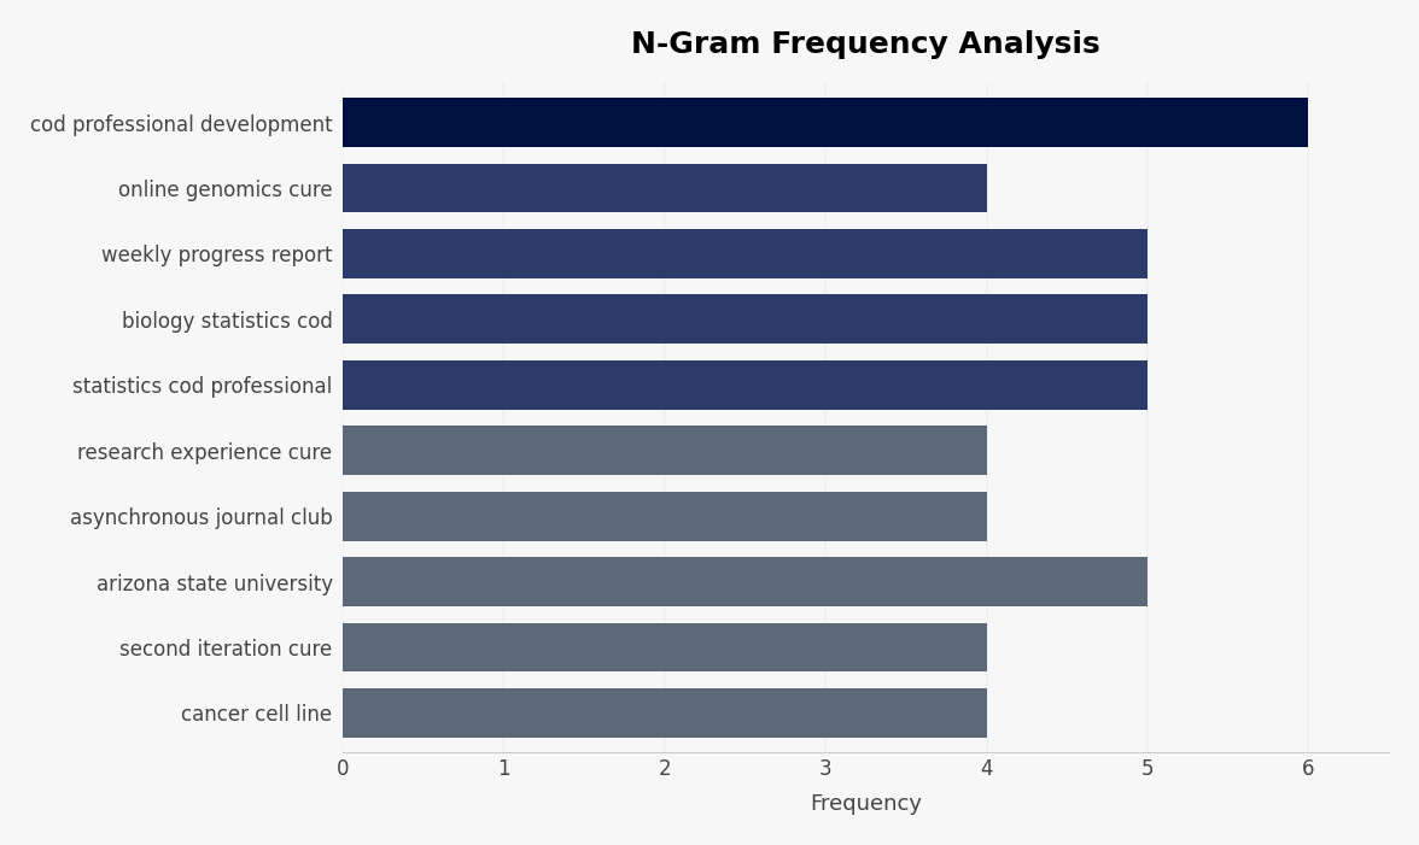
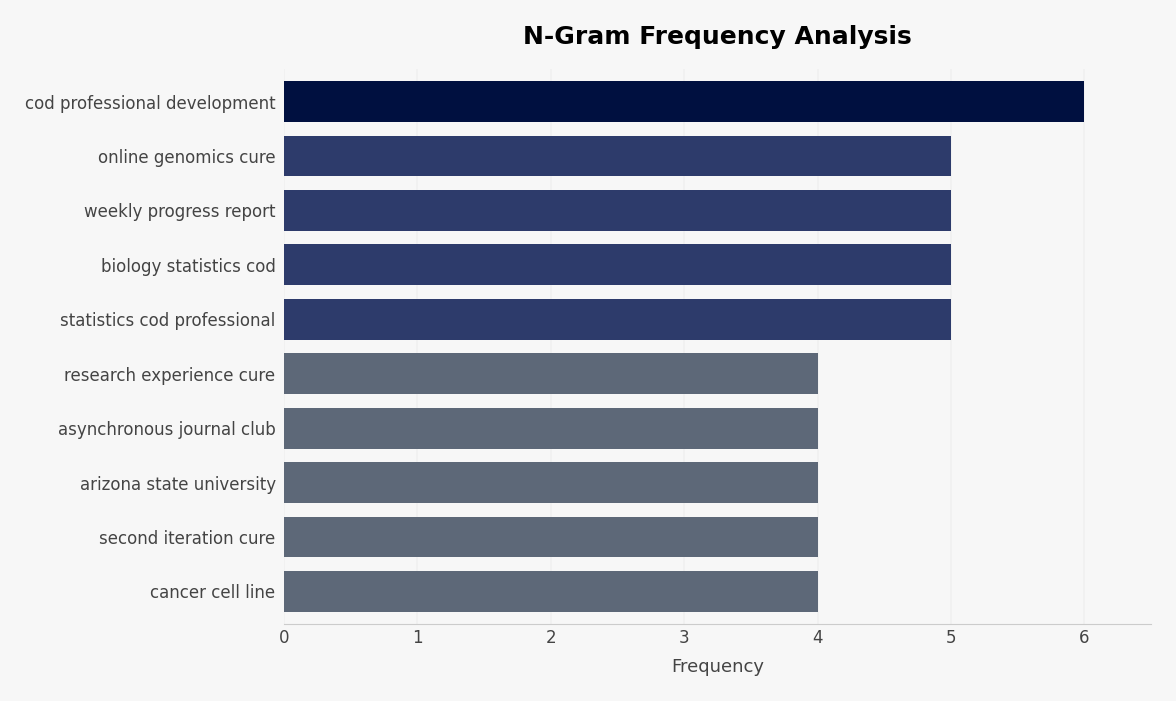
online genomics cure: 4 -> 5
arizona state university: 5 -> 4
